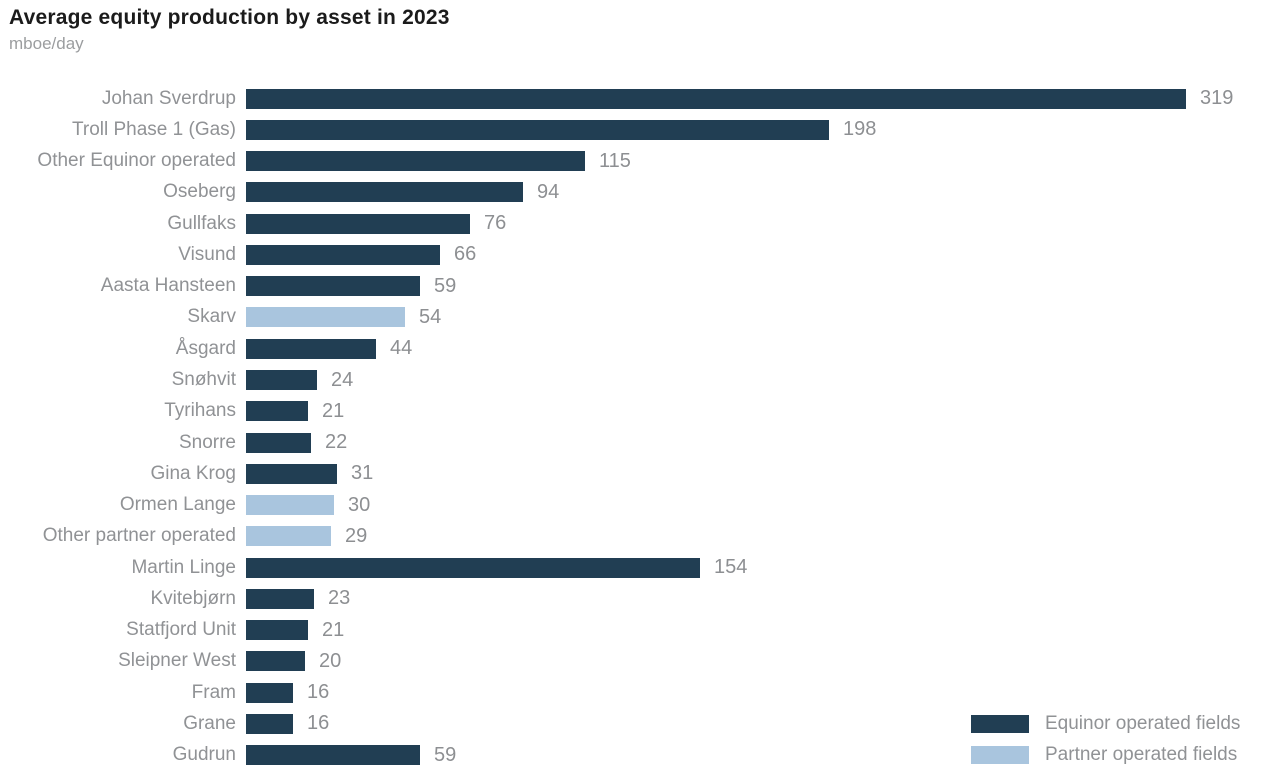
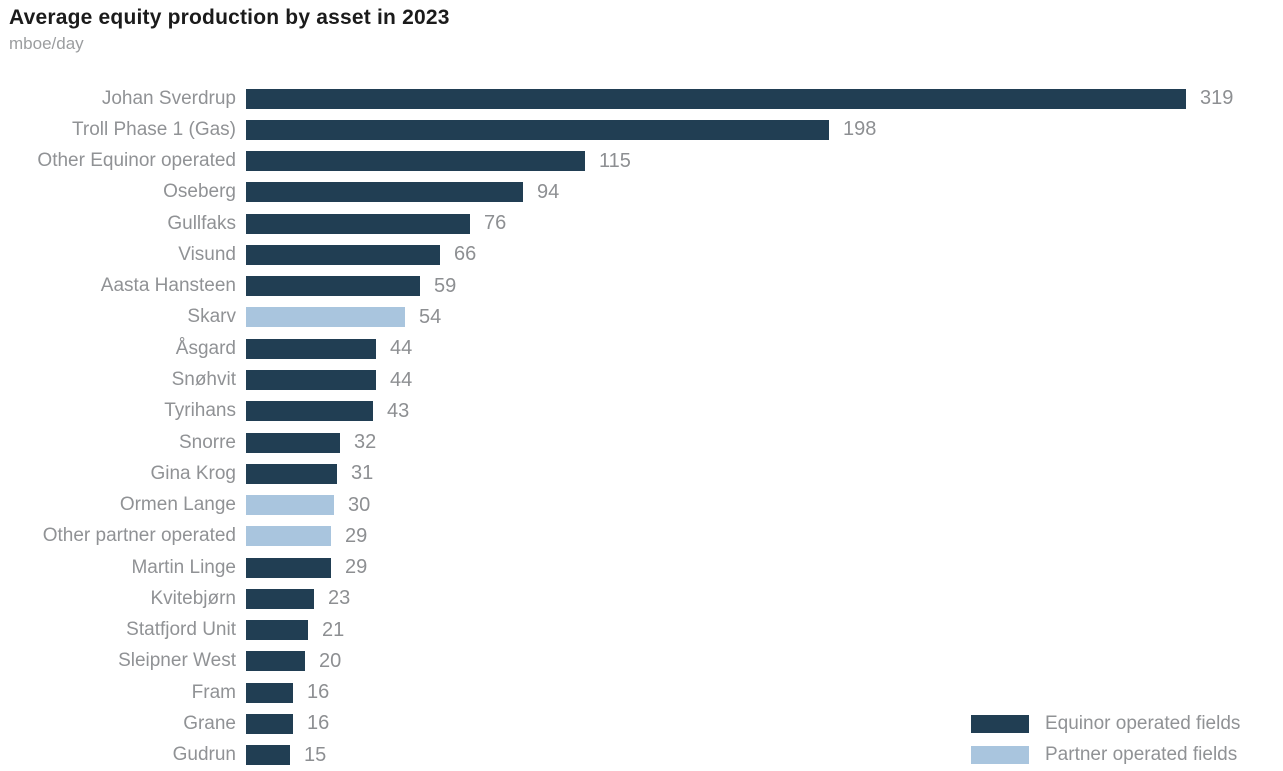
Snøhvit: 24 -> 44
Tyrihans: 21 -> 43
Snorre: 22 -> 32
Martin Linge: 154 -> 29
Gudrun: 59 -> 15
